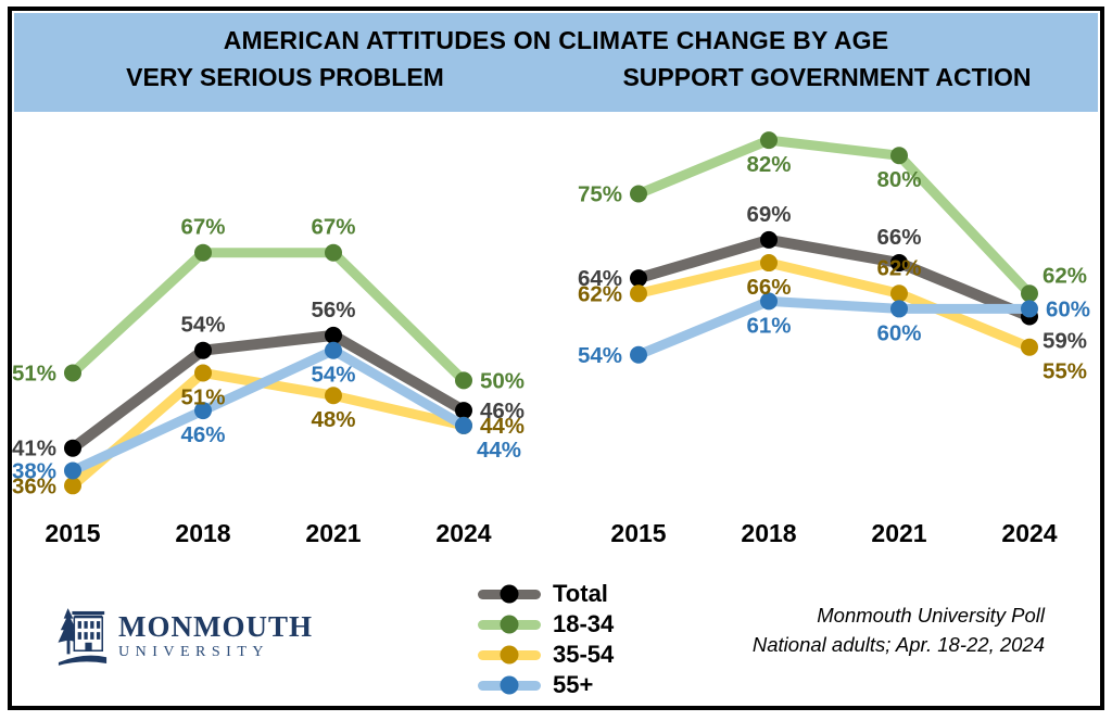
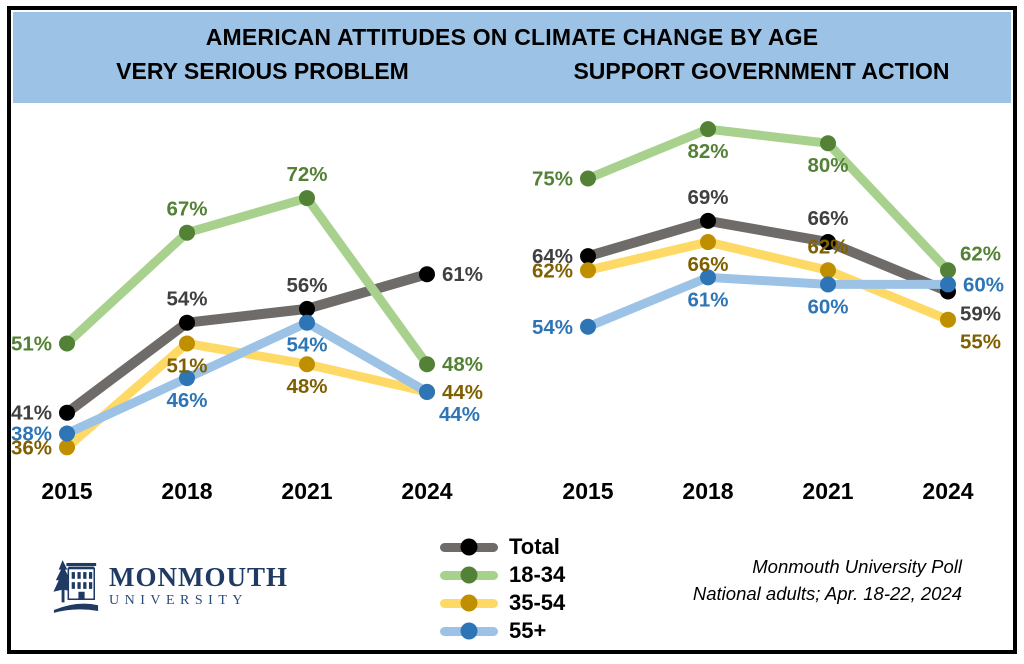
VERY SERIOUS PROBLEM/18-34/2021: 67% -> 72%
VERY SERIOUS PROBLEM/Total/2024: 46% -> 61%
VERY SERIOUS PROBLEM/18-34/2024: 50% -> 48%
